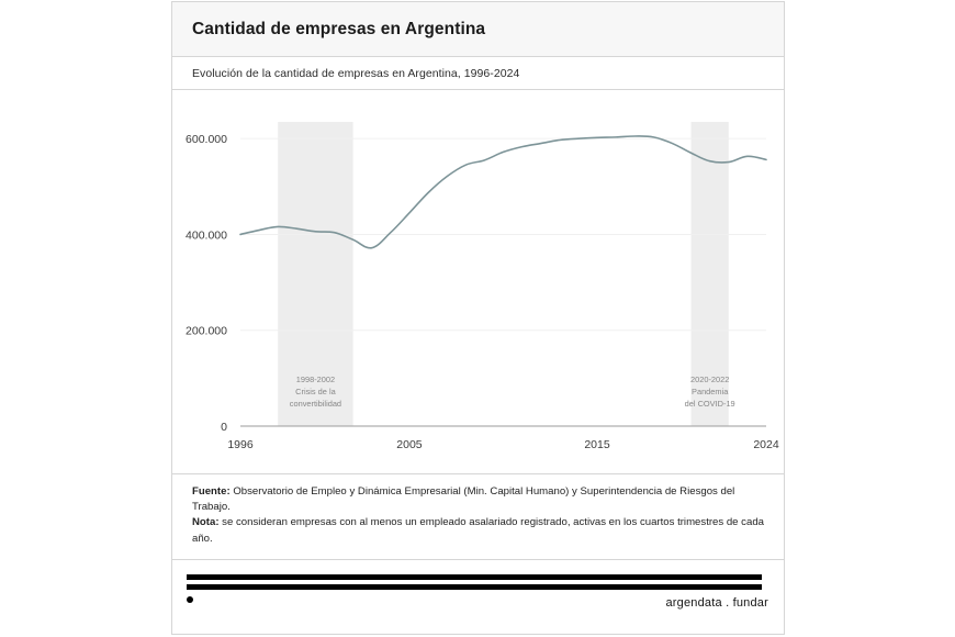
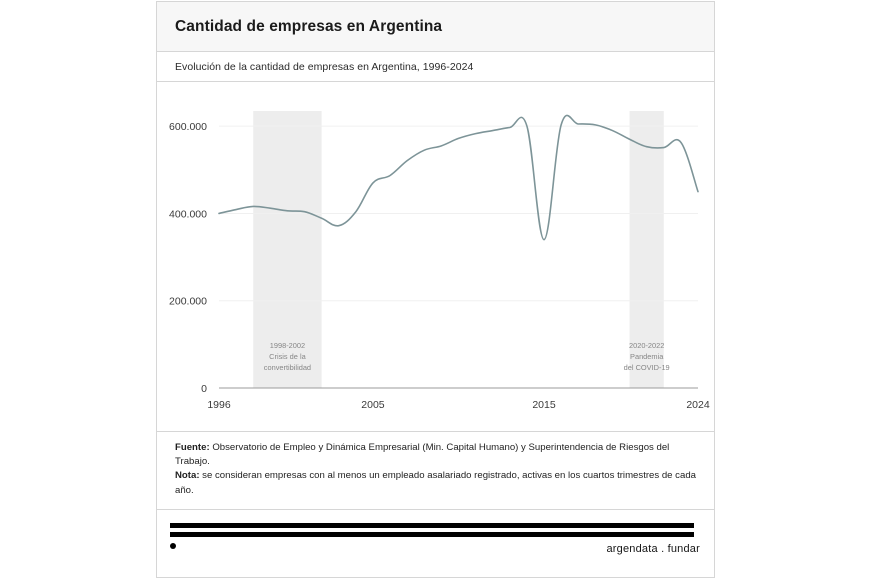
2005: 440000 -> 470000
2015: 600000 -> 340000
2024: 560000 -> 450000
